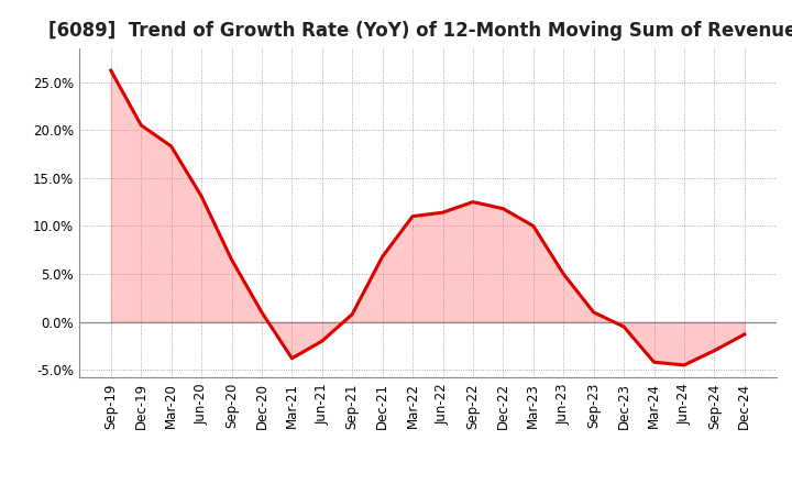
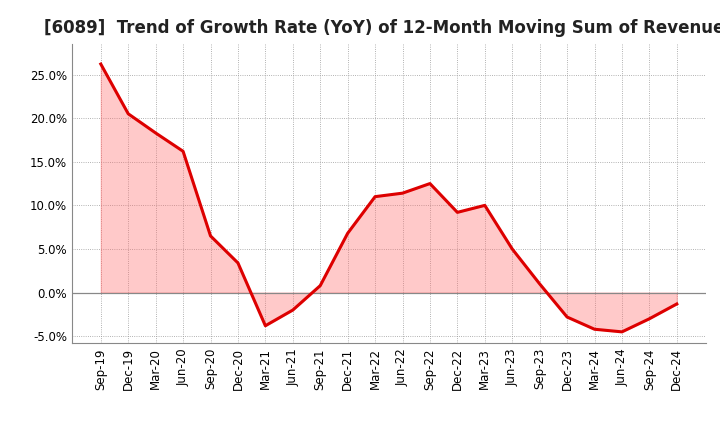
Jun-20: 13.1% -> 16.2%
Dec-20: 1.0% -> 3.4%
Dec-22: 11.8% -> 9.2%
Dec-23: -0.5% -> -2.8%
